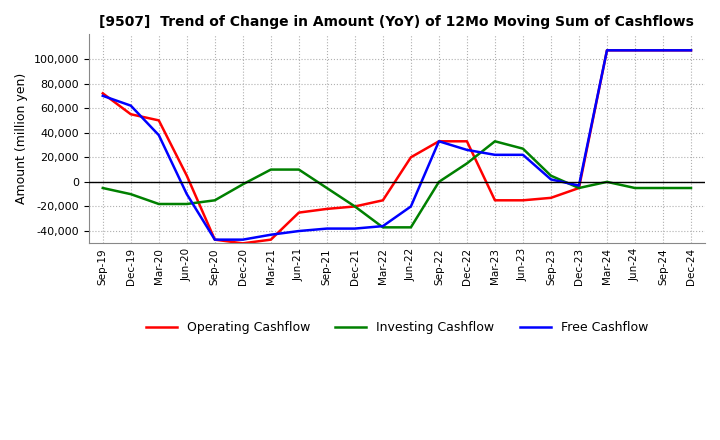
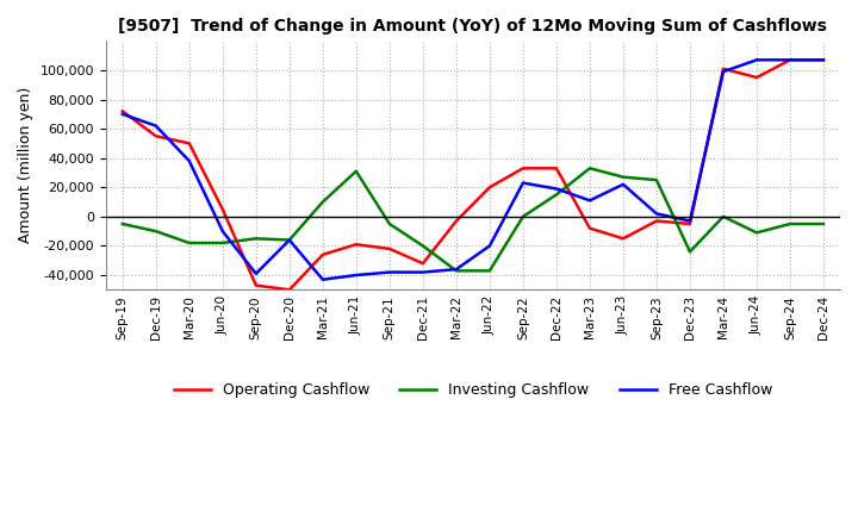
Free Cashflow/Sep-20: -47,000 -> -39,000
Investing Cashflow/Dec-20: -2,000 -> -16,000
Free Cashflow/Dec-20: -47,000 -> -16,000
Operating Cashflow/Mar-21: -47,000 -> -26,000
Operating Cashflow/Jun-21: -25,000 -> -19,000
Investing Cashflow/Jun-21: 10,000 -> 31,000
Operating Cashflow/Dec-21: -20,000 -> -32,000
Operating Cashflow/Mar-22: -15,000 -> -3,000
Free Cashflow/Sep-22: 33,000 -> 23,000
Free Cashflow/Dec-22: 26,000 -> 19,000
Operating Cashflow/Mar-23: -15,000 -> -8,000
Free Cashflow/Mar-23: 22,000 -> 11,000
Operating Cashflow/Sep-23: -13,000 -> -3,000
Investing Cashflow/Sep-23: 5,000 -> 25,000
Investing Cashflow/Dec-23: -5,000 -> -24,000
Operating Cashflow/Mar-24: 107,000 -> 101,000
Free Cashflow/Mar-24: 107,000 -> 99,000
Operating Cashflow/Jun-24: 107,000 -> 95,000
Investing Cashflow/Jun-24: -5,000 -> -11,000
